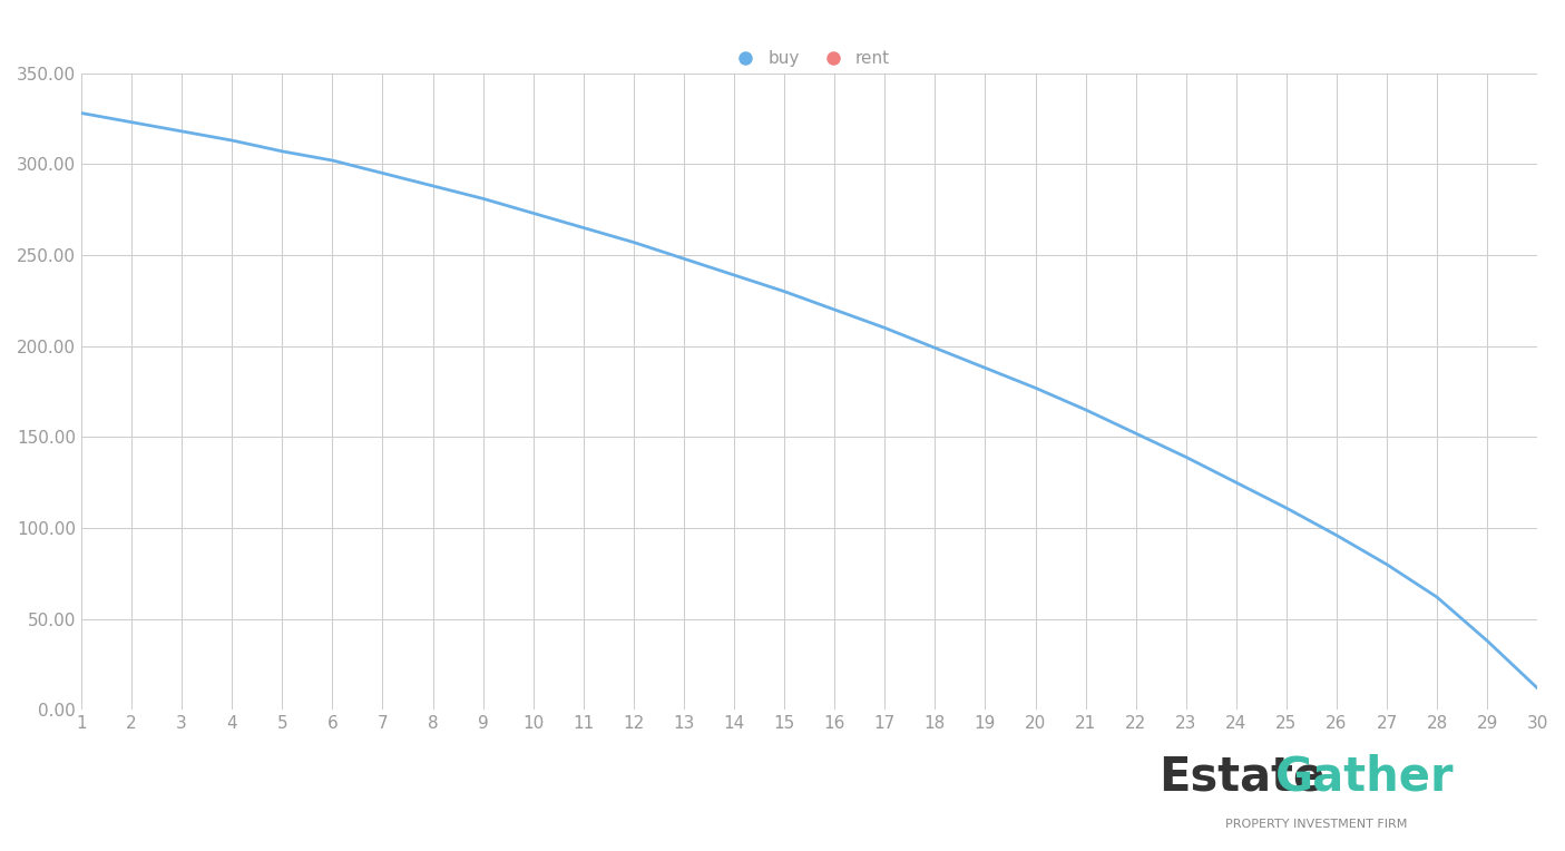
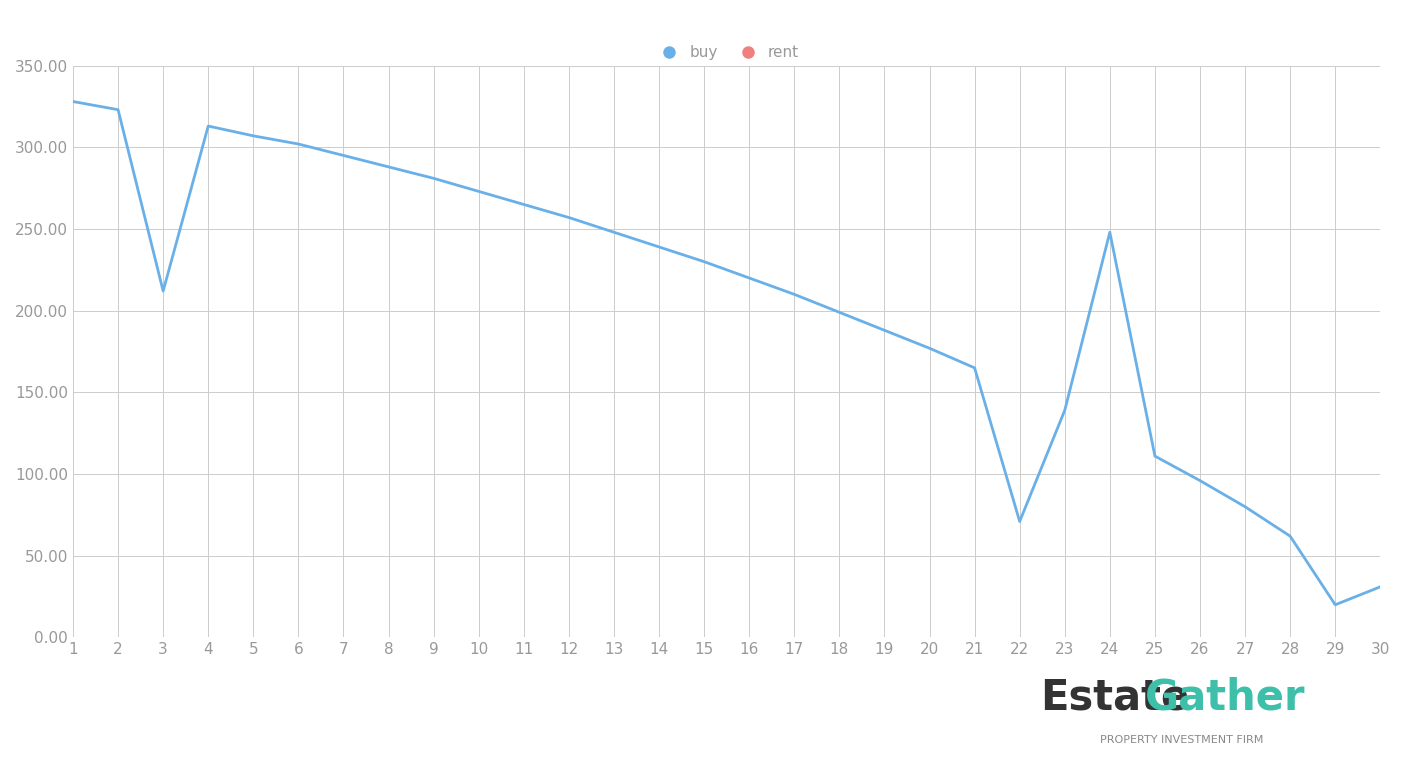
buy/3: 318 -> 212
buy/22: 152 -> 71
buy/24: 125 -> 248
buy/29: 38 -> 20
buy/30: 12 -> 31
